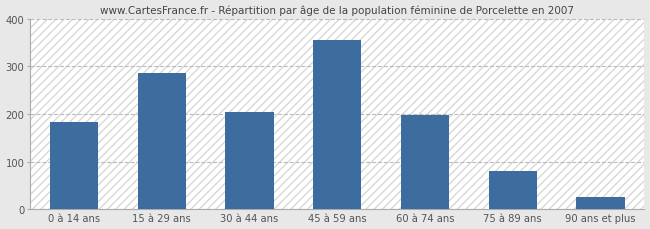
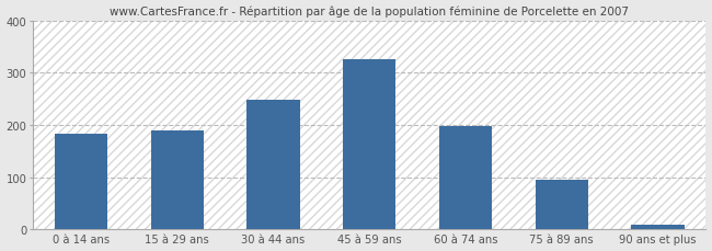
15 à 29 ans: 285 -> 190
30 à 44 ans: 205 -> 248
45 à 59 ans: 355 -> 325
75 à 89 ans: 80 -> 95
90 ans et plus: 25 -> 8
